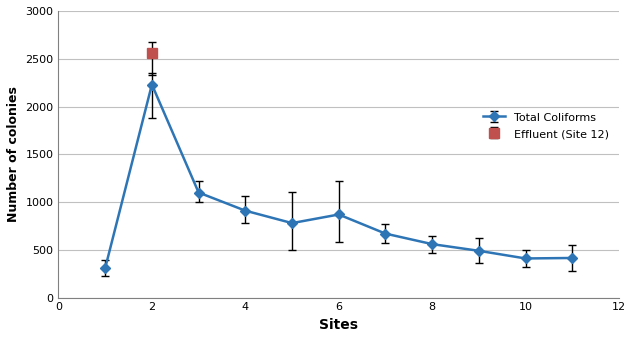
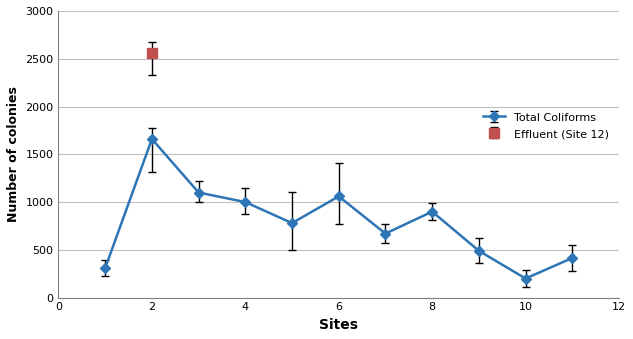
2: 2230 -> 1660
4: 910 -> 1000
6: 870 -> 1060
8: 560 -> 900
10: 410 -> 200
